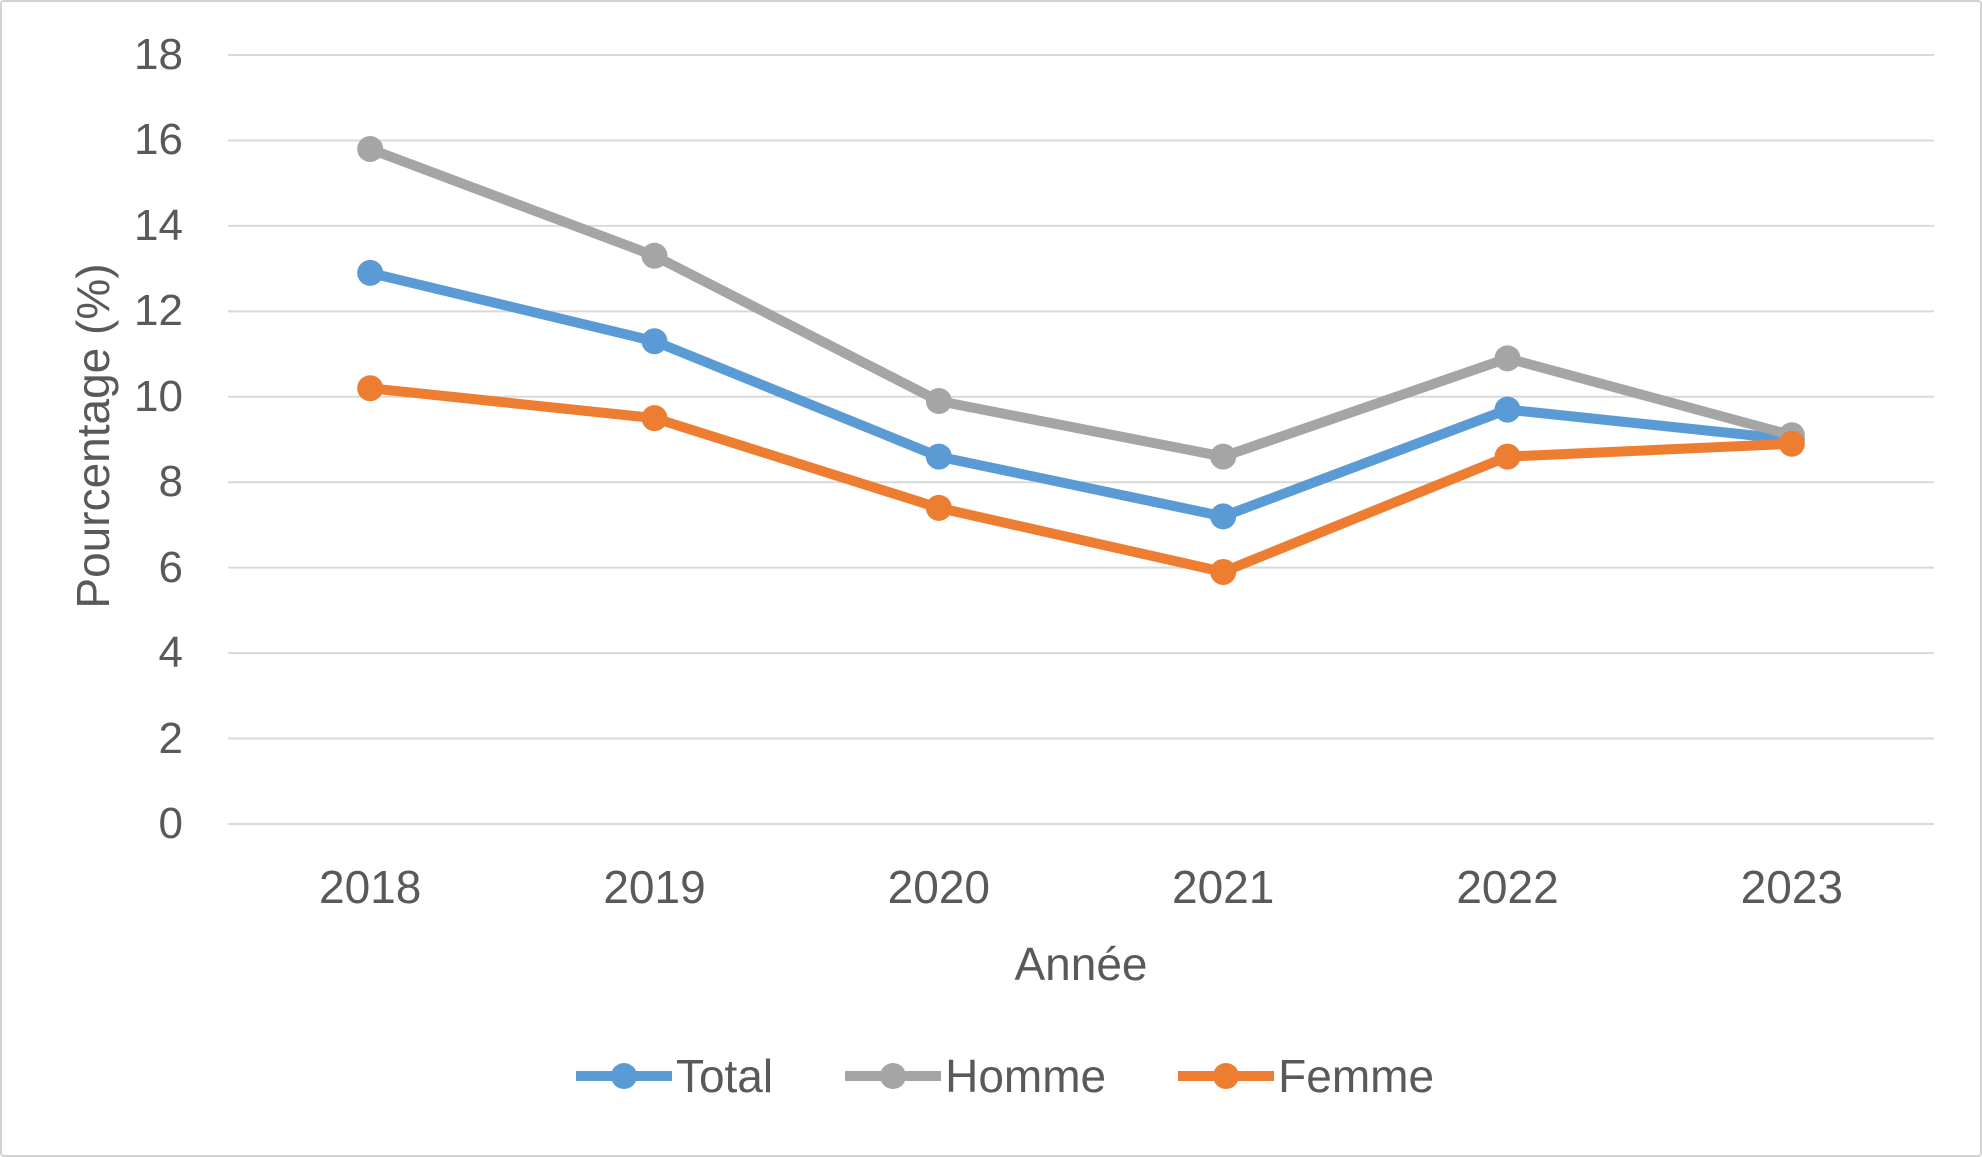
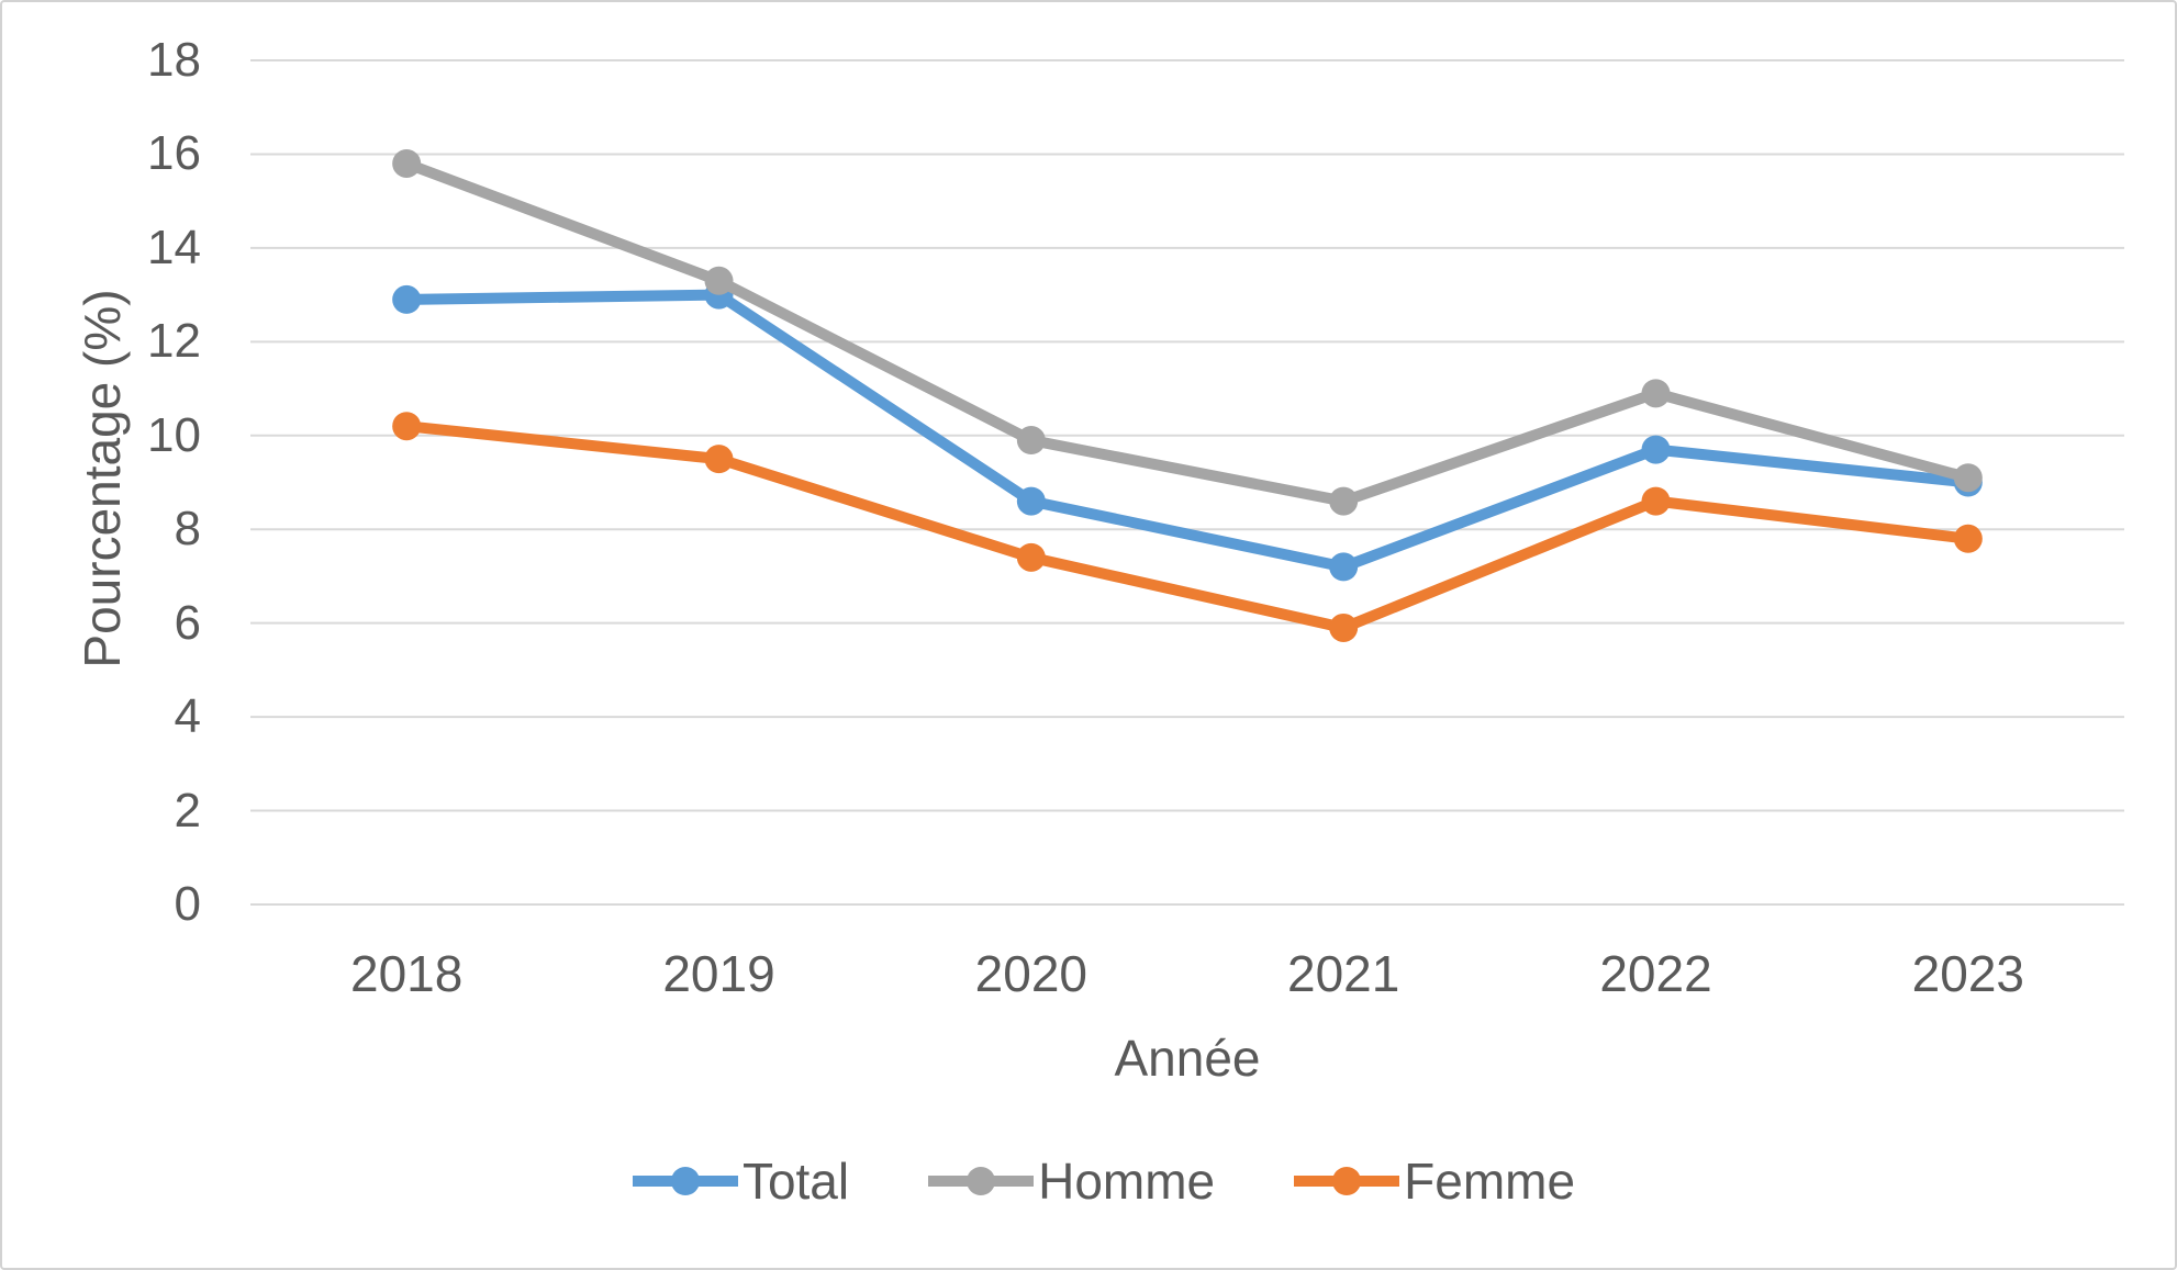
Total/2019: 11.3 -> 13.0
Femme/2023: 8.9 -> 7.8
